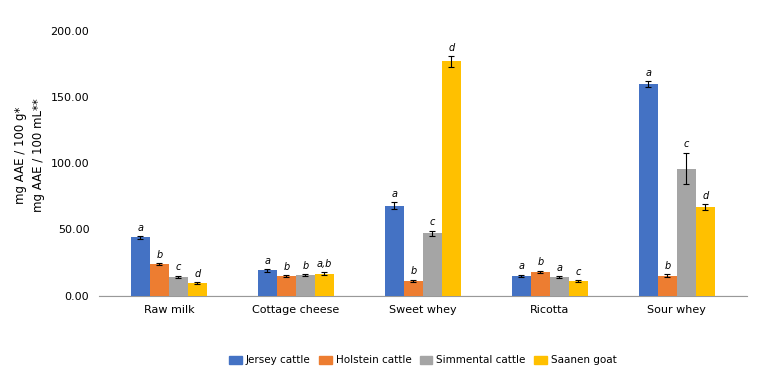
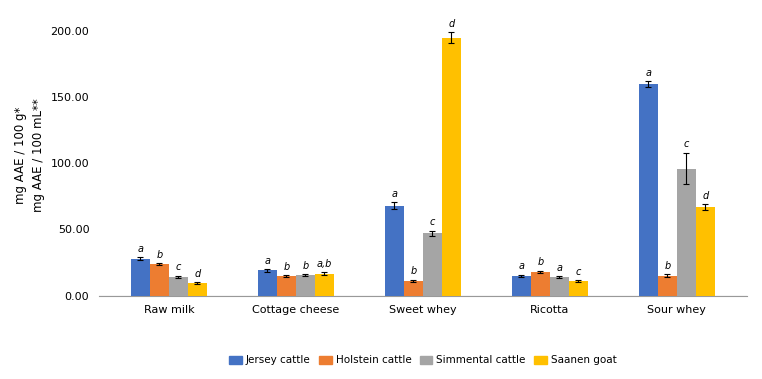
Jersey cattle/Raw milk: 44 -> 28
Saanen goat/Sweet whey: 177 -> 195
